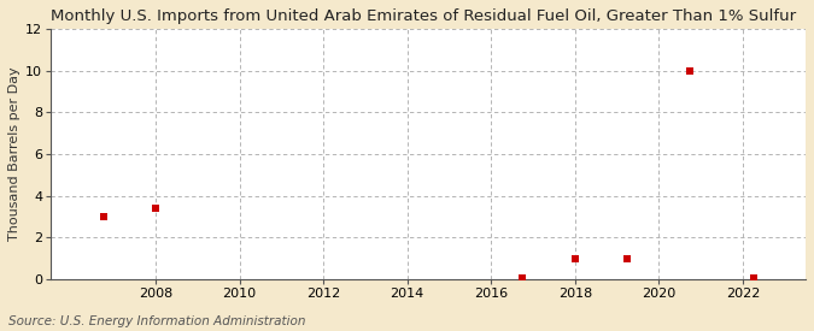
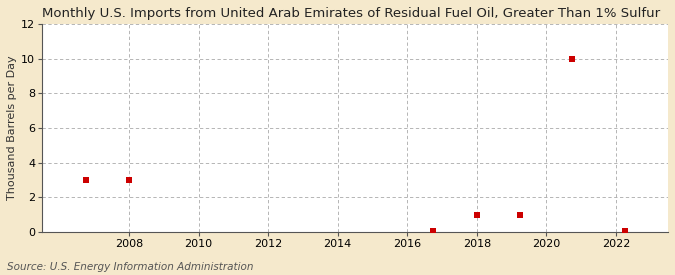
2008: 3.4 -> 3.0
